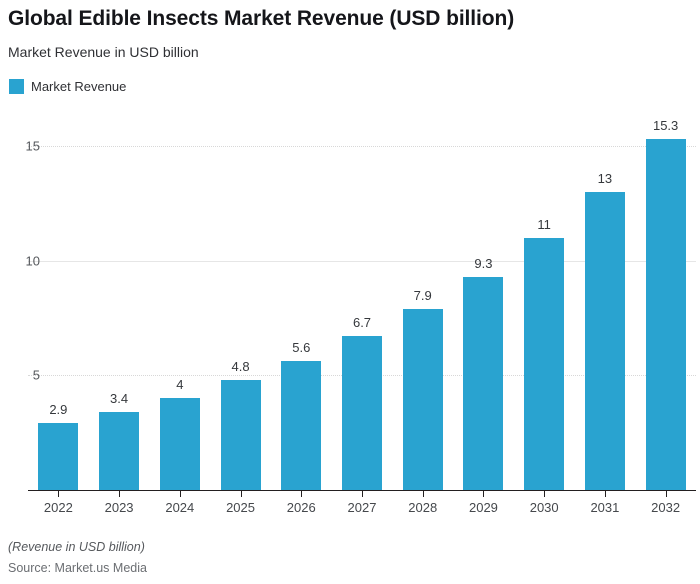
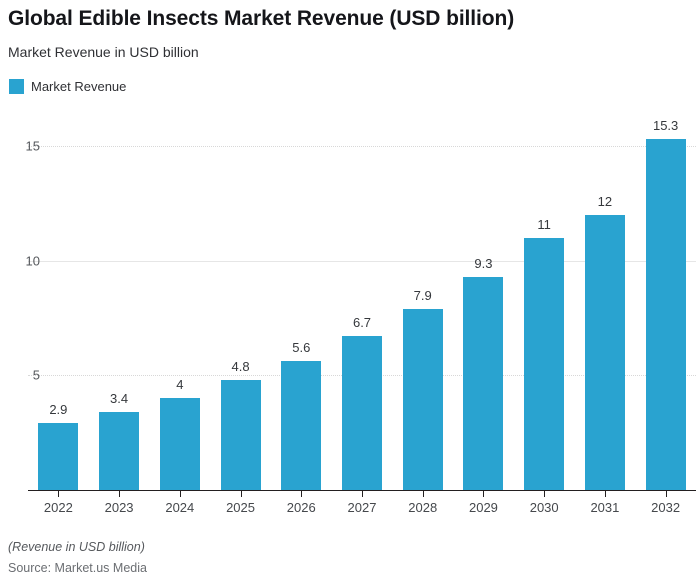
2031: 13 -> 12
